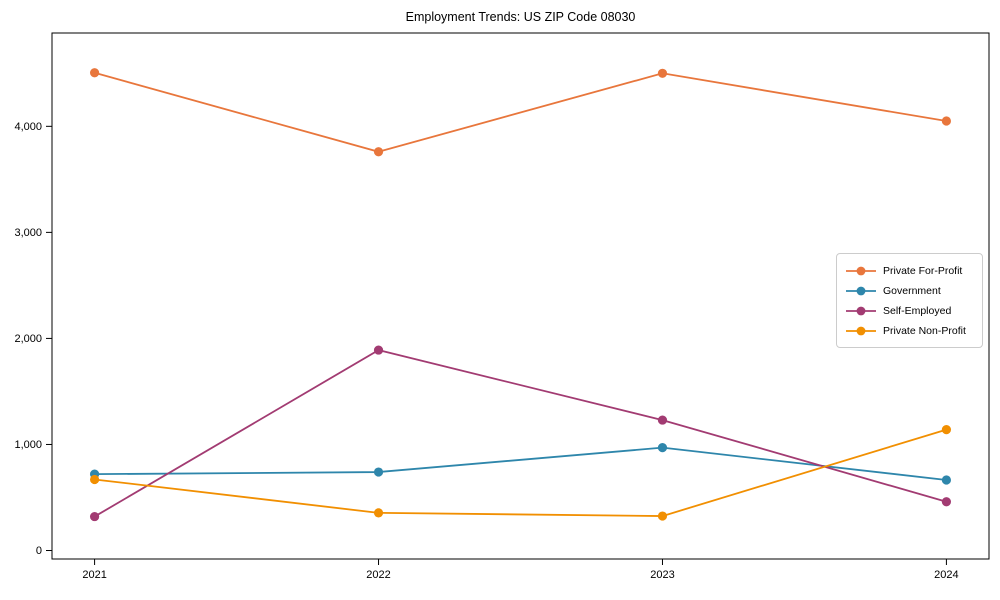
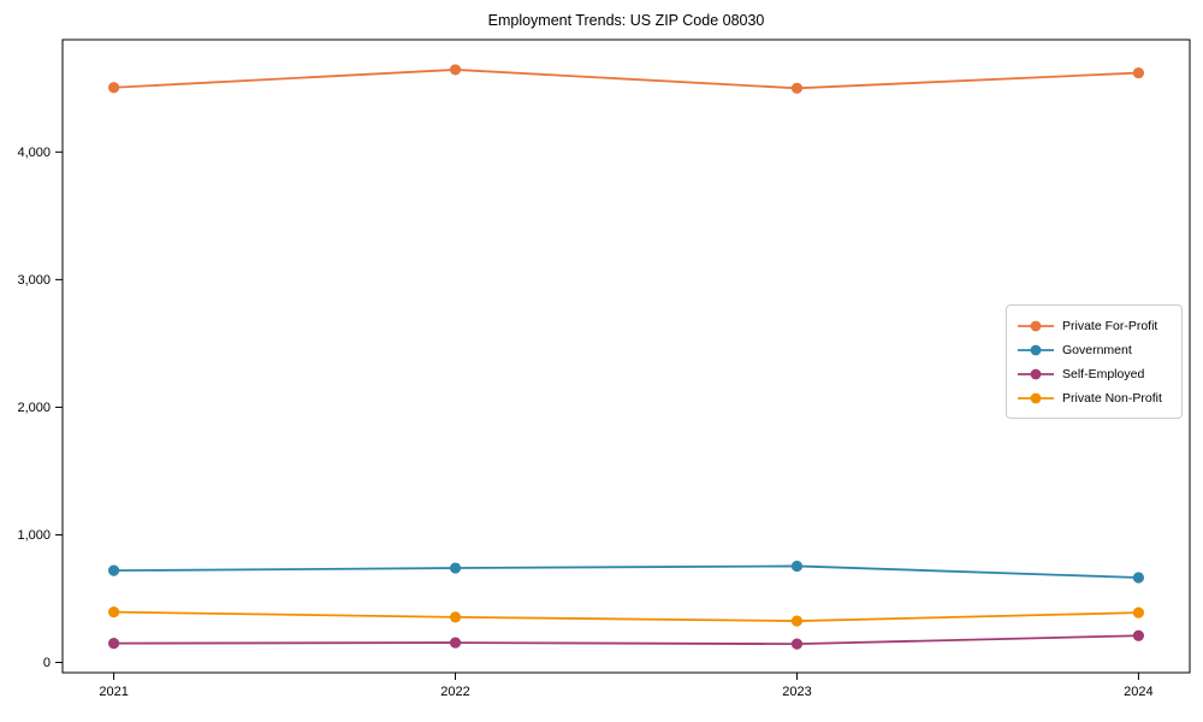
Self-Employed/2021: 320 -> 150
Private Non-Profit/2021: 670 -> 400
Private For-Profit/2022: 3760 -> 4640
Self-Employed/2022: 1890 -> 160
Government/2023: 970 -> 760
Self-Employed/2023: 1230 -> 140
Private For-Profit/2024: 4050 -> 4620
Self-Employed/2024: 460 -> 210
Private Non-Profit/2024: 1140 -> 390
